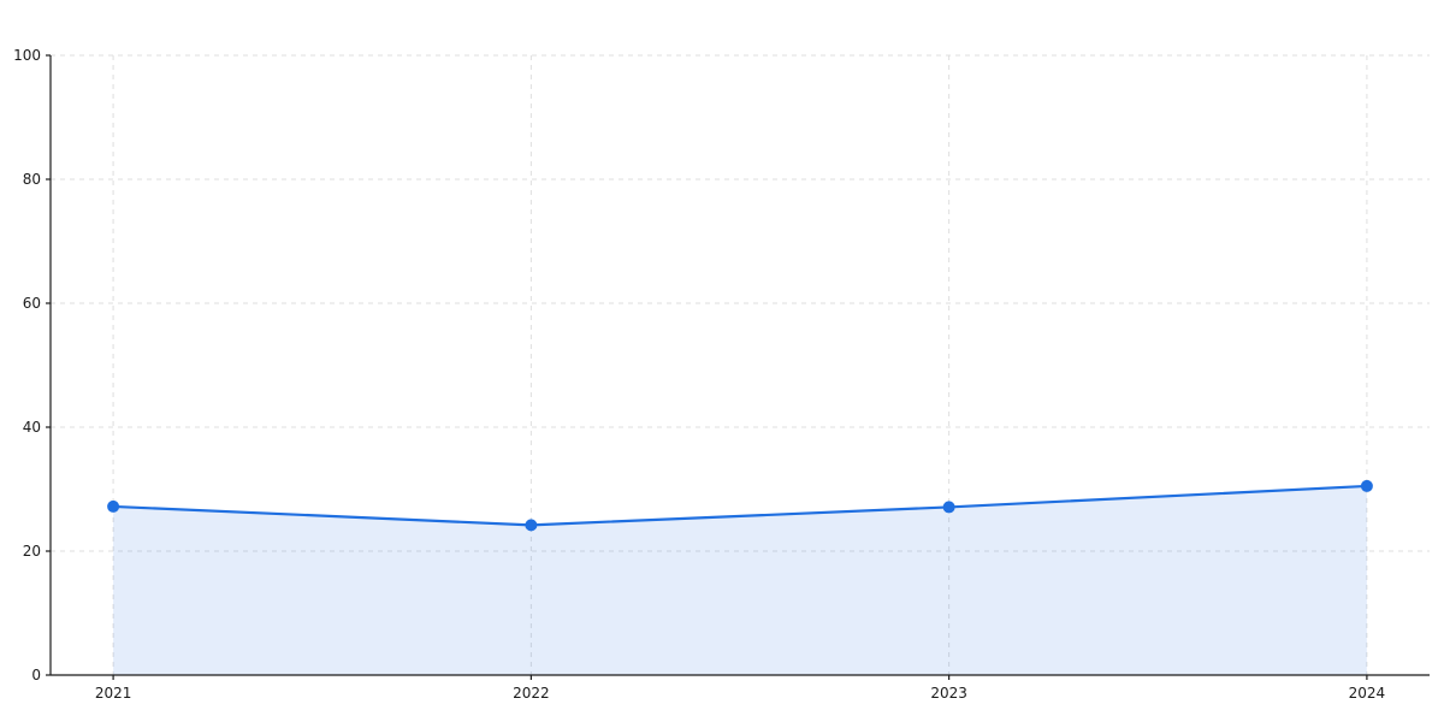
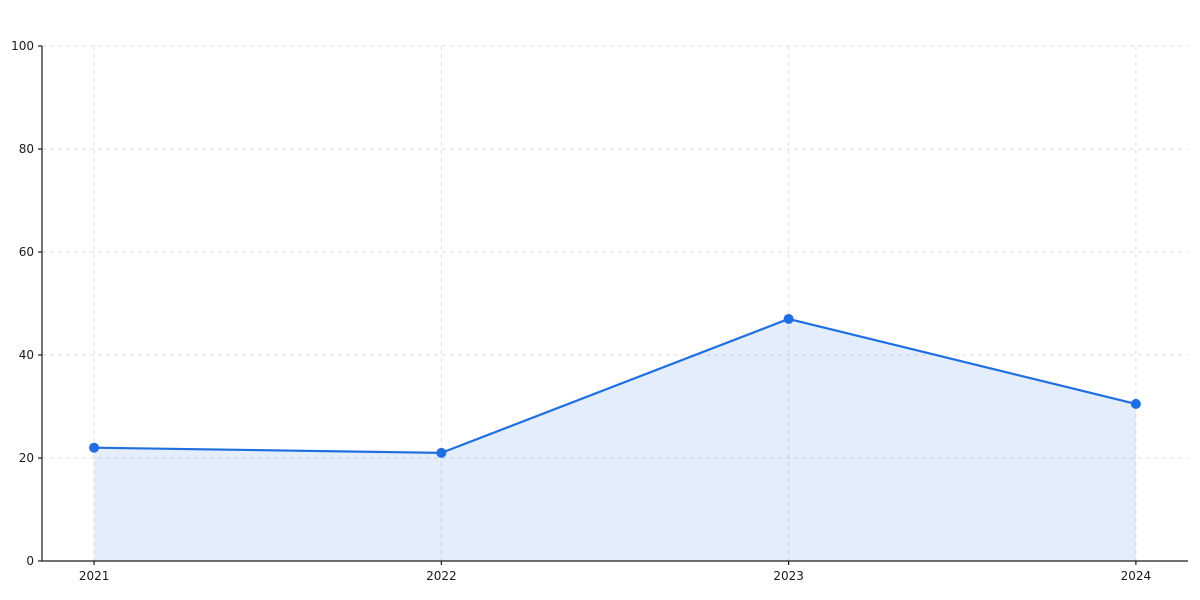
2021: 27 -> 22
2022: 24 -> 21
2023: 27 -> 47
